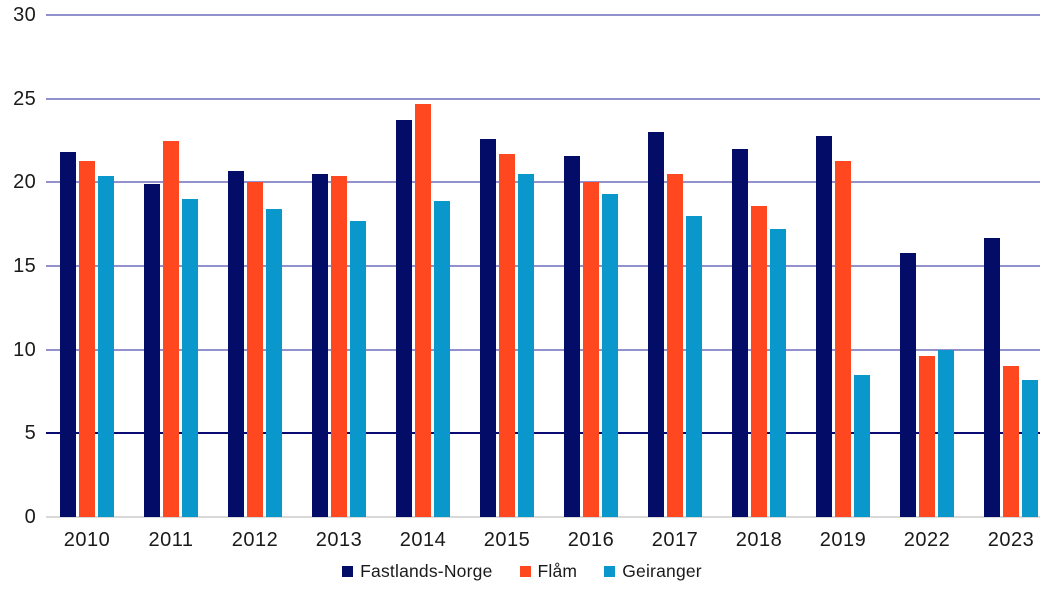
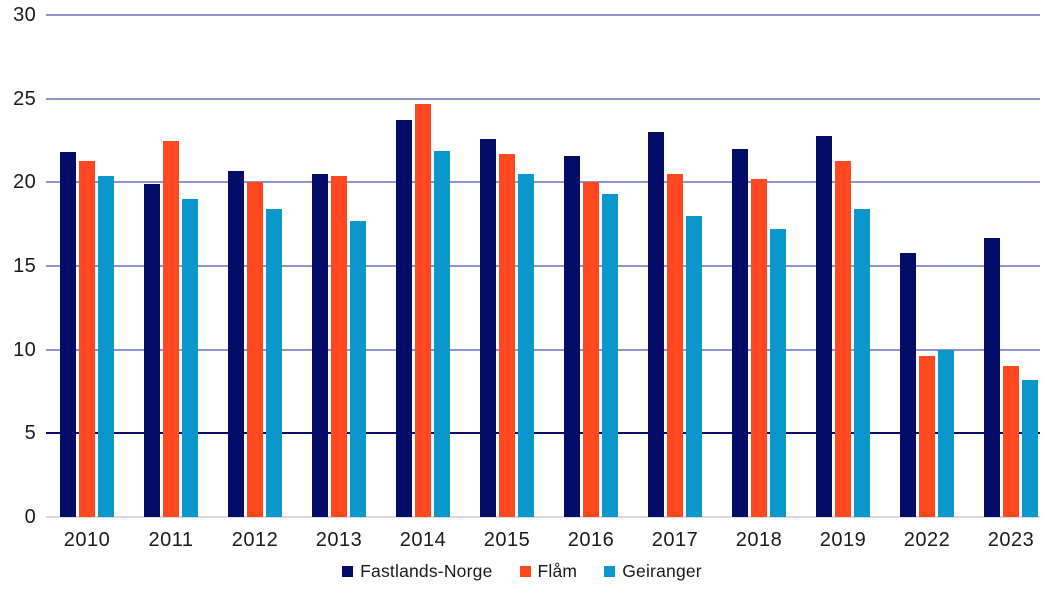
Geiranger/2014: 18.9 -> 21.9
Flåm/2018: 18.6 -> 20.2
Geiranger/2019: 8.5 -> 18.4
